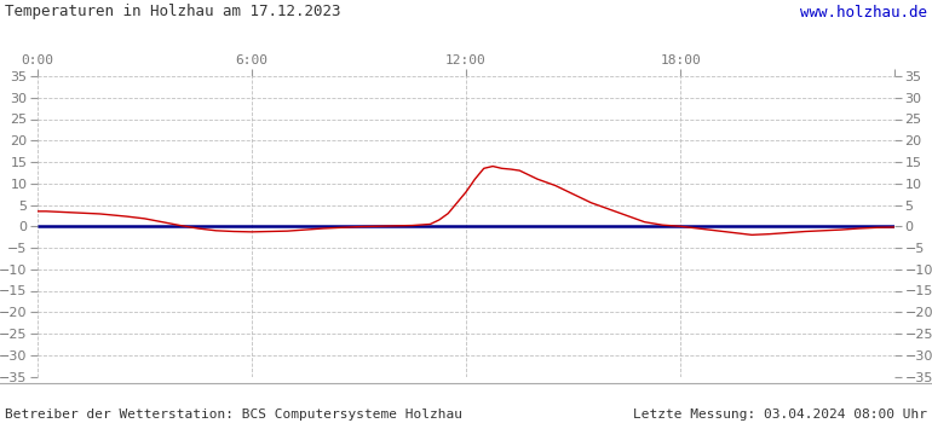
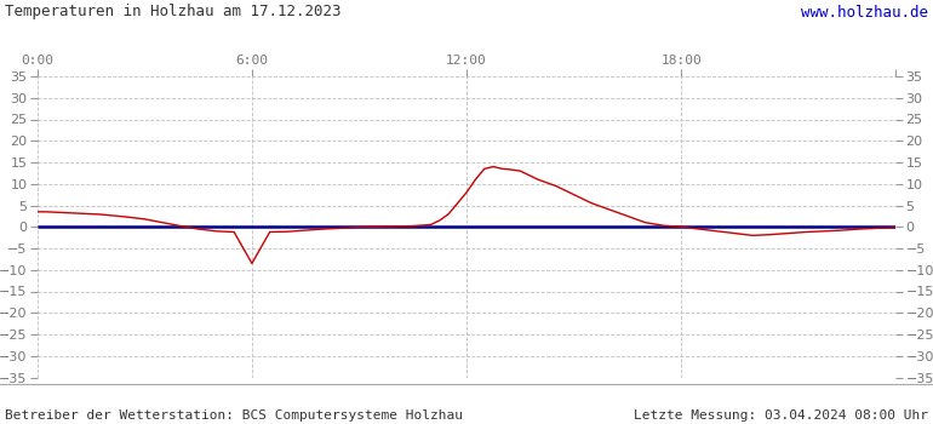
6:00: -1.3 -> -8.5
